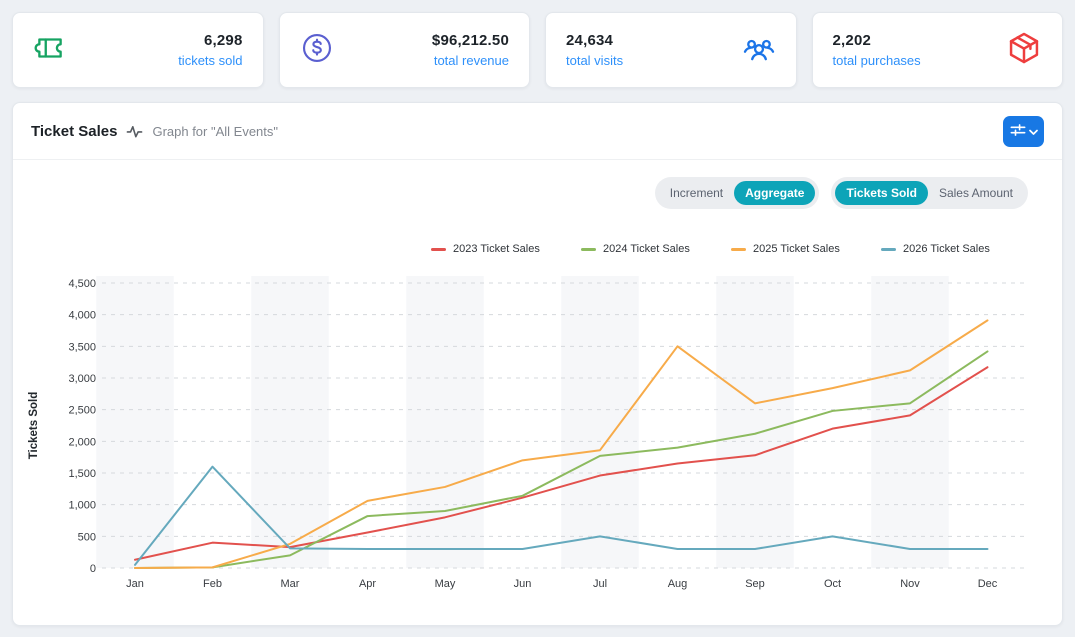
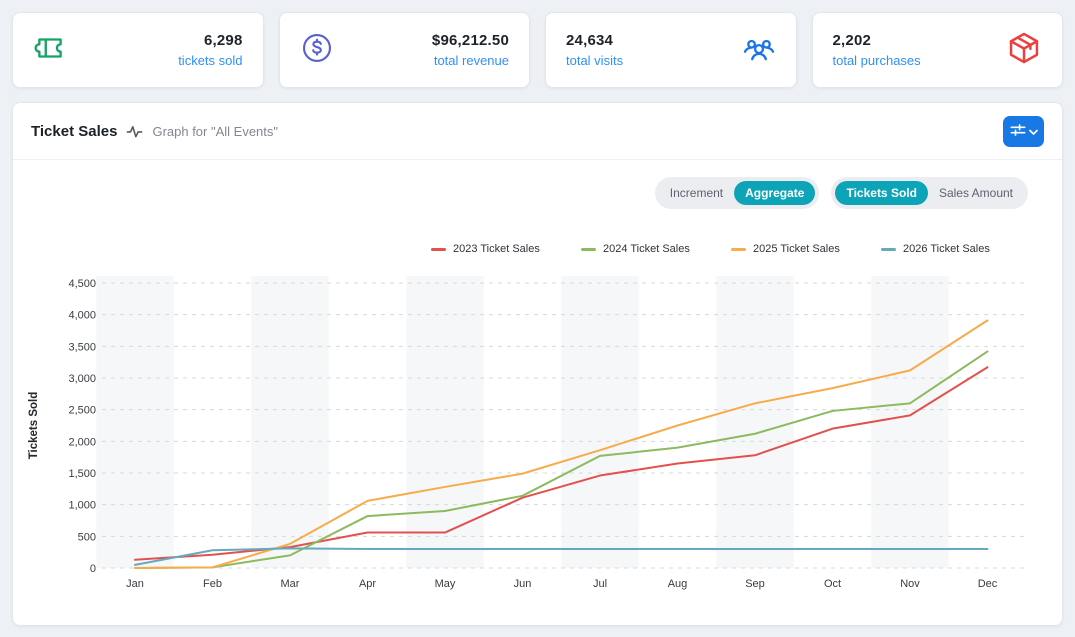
2023 Ticket Sales/Feb: 400 -> 200
2026 Ticket Sales/Feb: 1600 -> 300
2023 Ticket Sales/May: 800 -> 600
2025 Ticket Sales/Jun: 1700 -> 1500
2026 Ticket Sales/Jul: 500 -> 300
2025 Ticket Sales/Aug: 3500 -> 2200
2026 Ticket Sales/Oct: 500 -> 300
